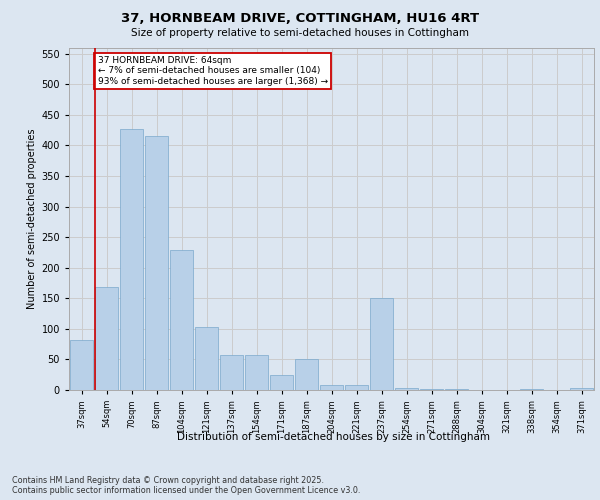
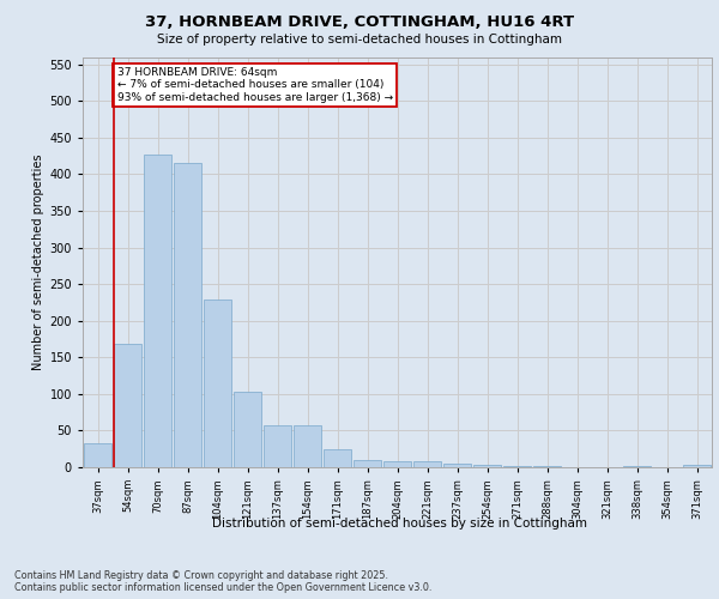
37sqm: 82 -> 32
187sqm: 50 -> 10
237sqm: 150 -> 5
